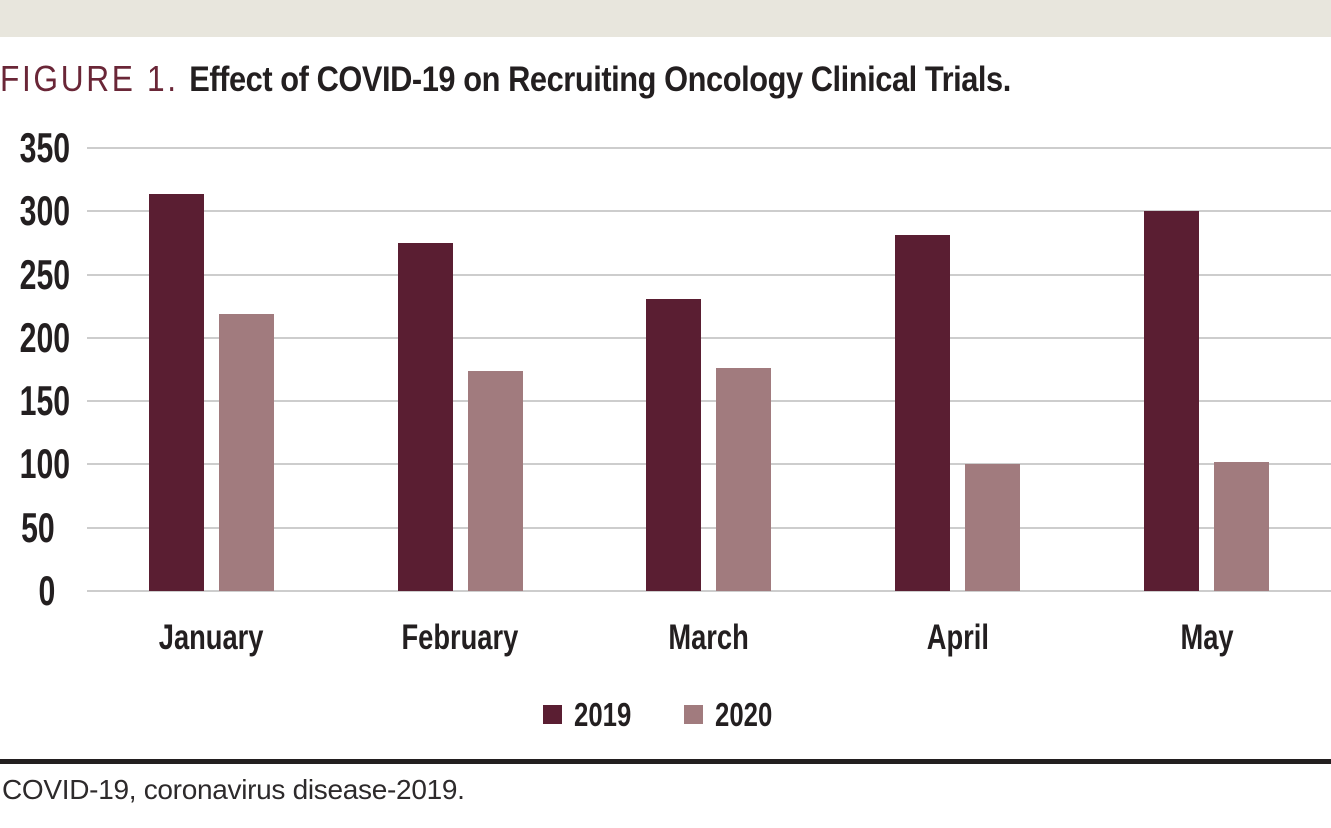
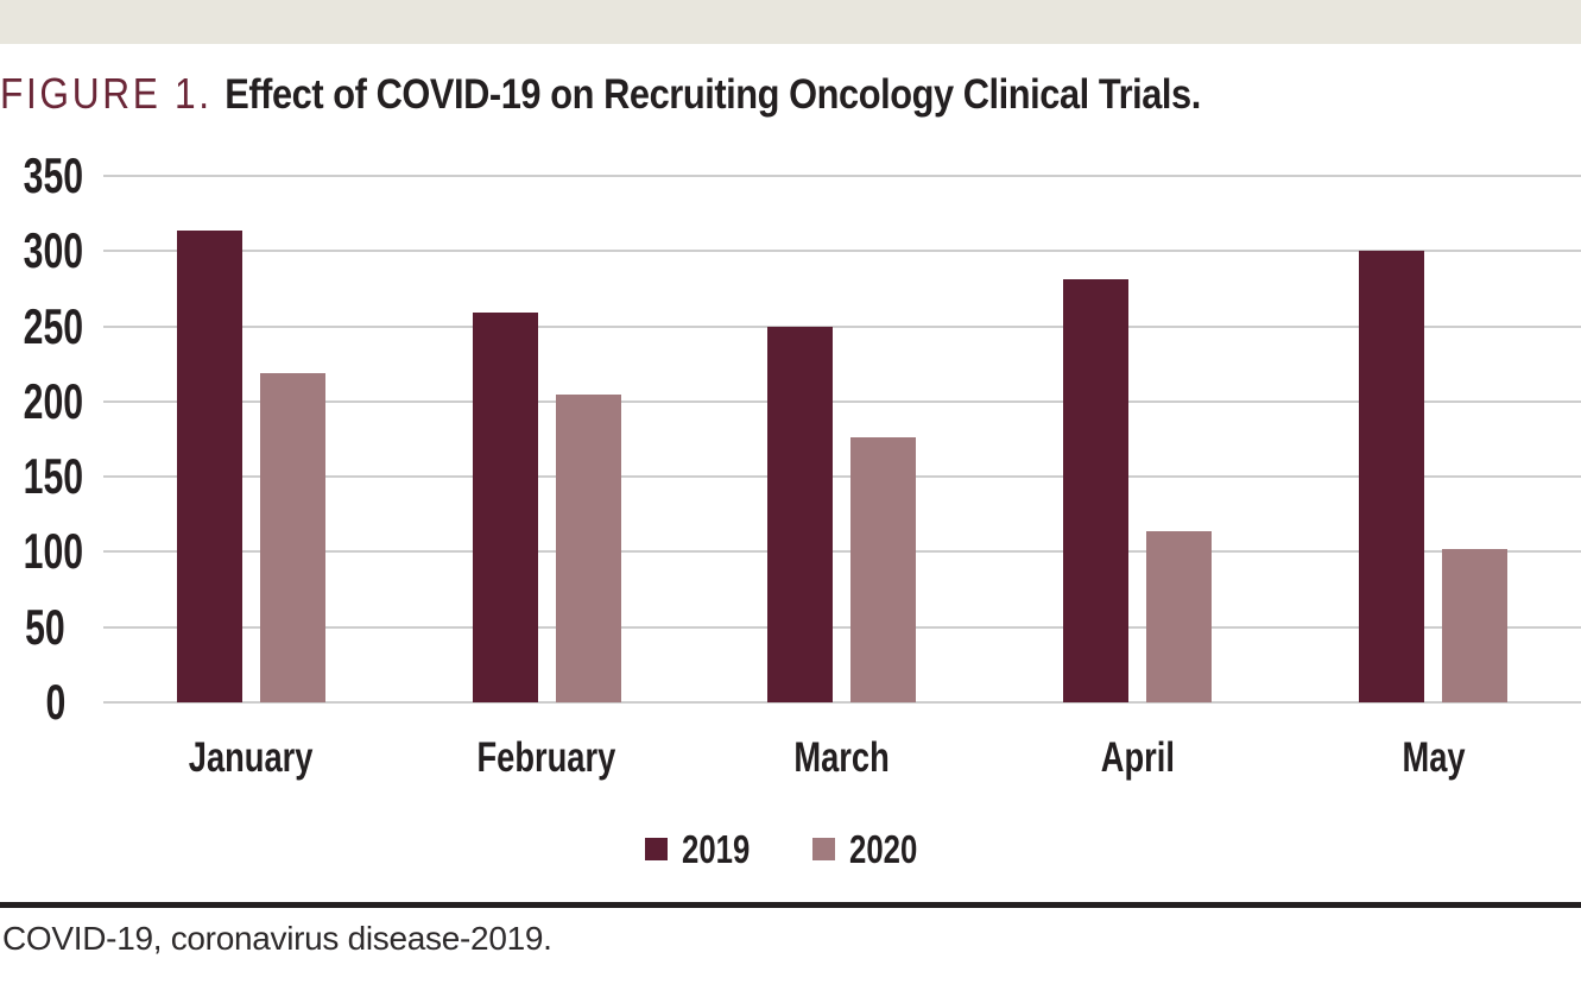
2019/February: 275 -> 259
2020/February: 174 -> 205
2019/March: 231 -> 250
2020/April: 100 -> 114
